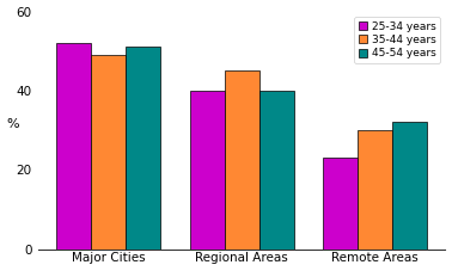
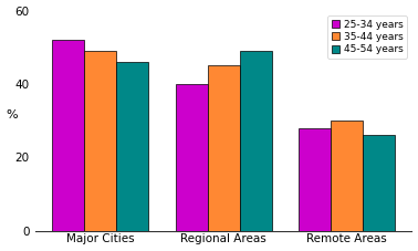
45-54 years/Major Cities: 51 -> 46
45-54 years/Regional Areas: 40 -> 49
25-34 years/Remote Areas: 23 -> 28
45-54 years/Remote Areas: 32 -> 26
